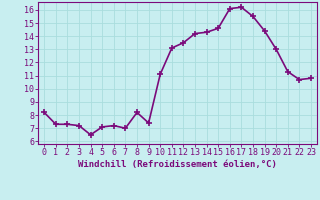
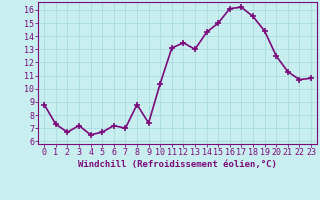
0: 8.2 -> 8.8
2: 7.3 -> 6.7
5: 7.1 -> 6.7
8: 8.2 -> 8.8
10: 11.1 -> 10.4
13: 14.2 -> 13.0
15: 14.6 -> 15.0
20: 13.0 -> 12.5
